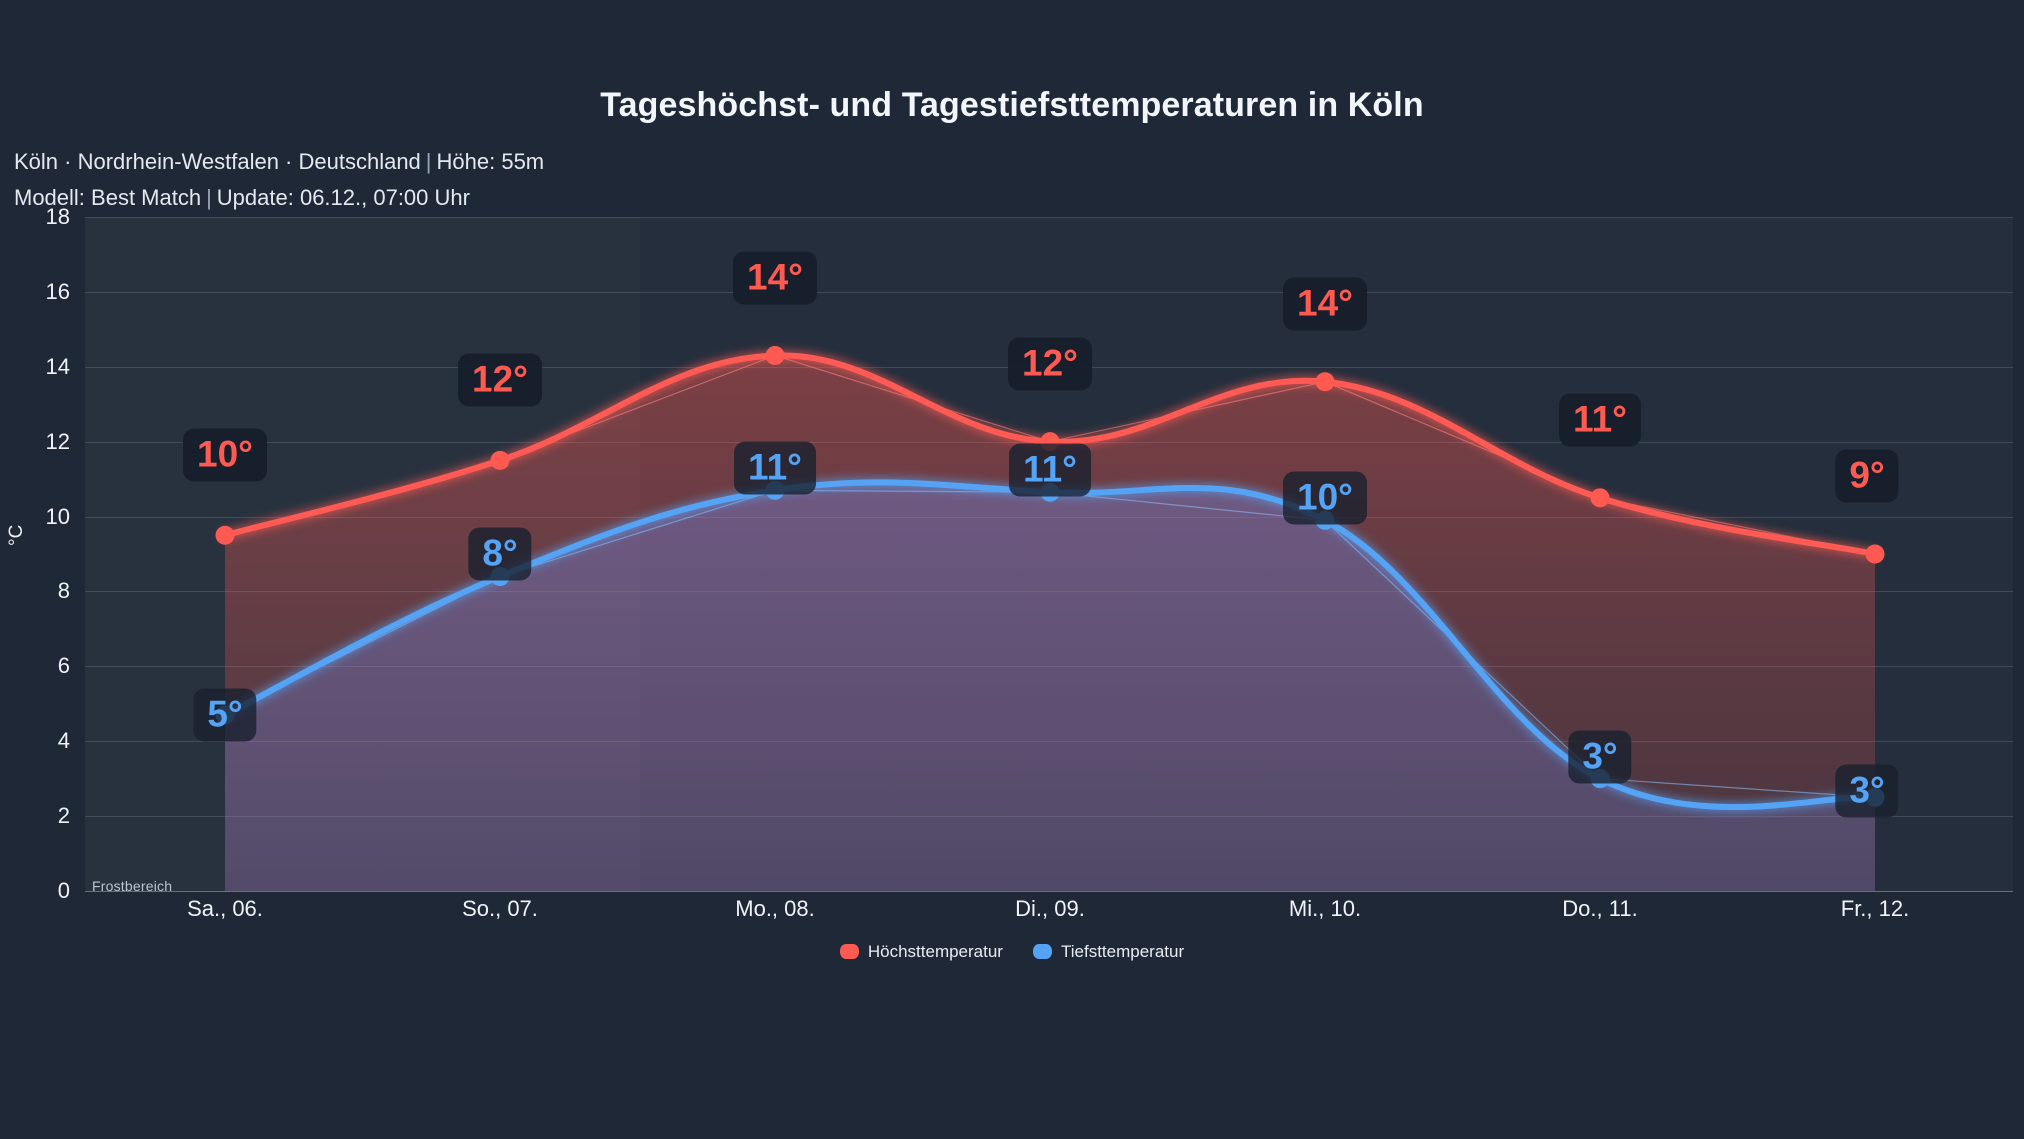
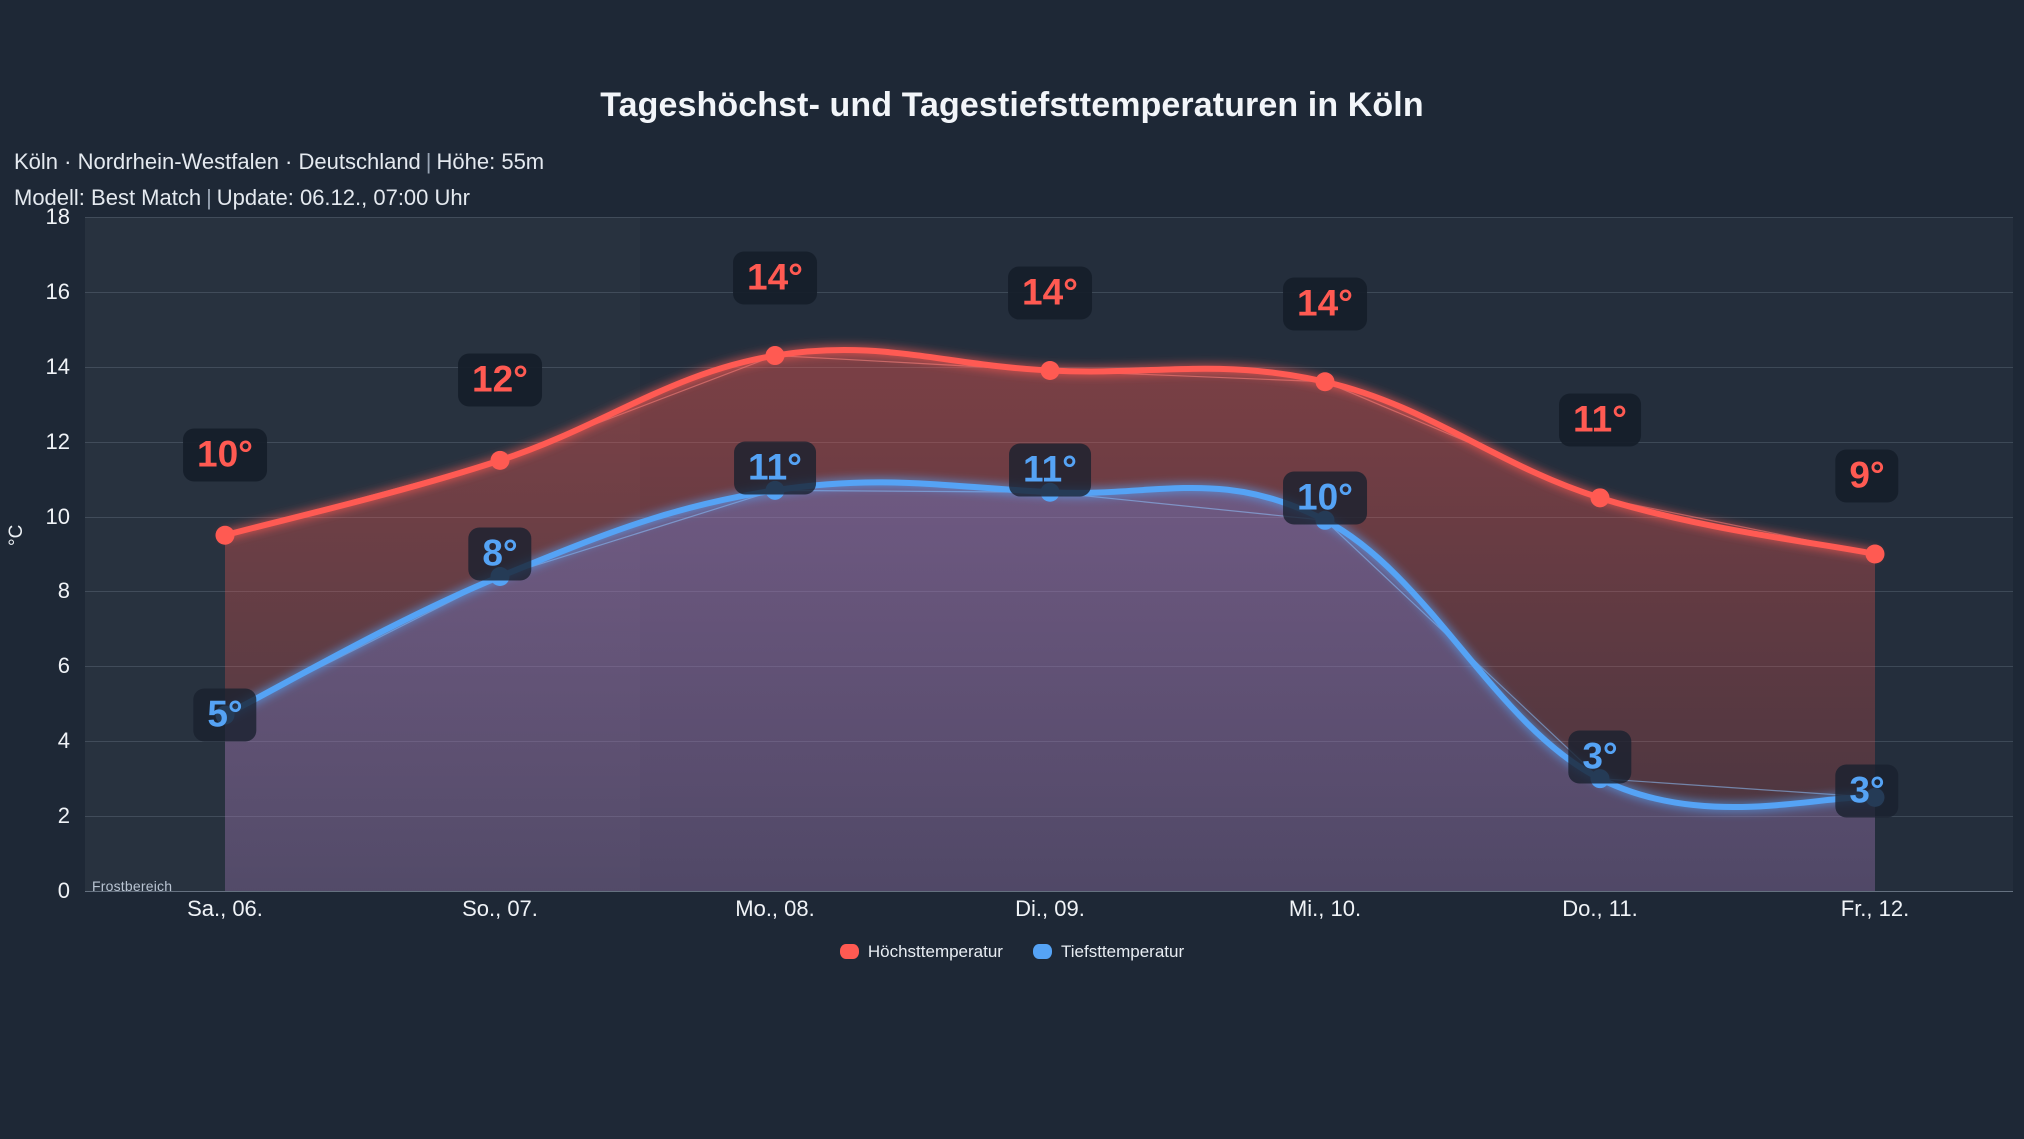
Höchsttemperatur/Di., 09.: 12° -> 14°
